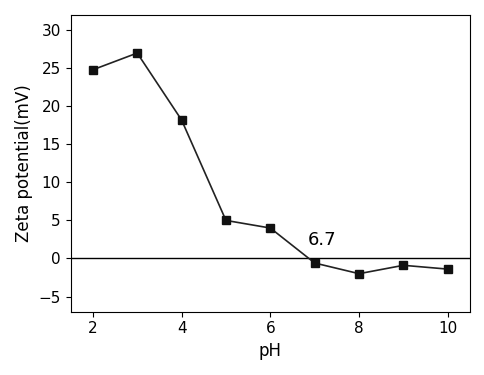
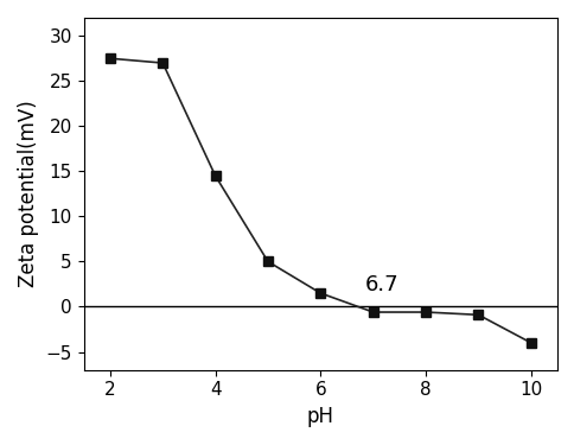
2: 24.8 -> 27.5
4: 18.2 -> 14.5
6: 4.0 -> 1.5
8: -2.0 -> -0.6
10: -1.4 -> -4.0
